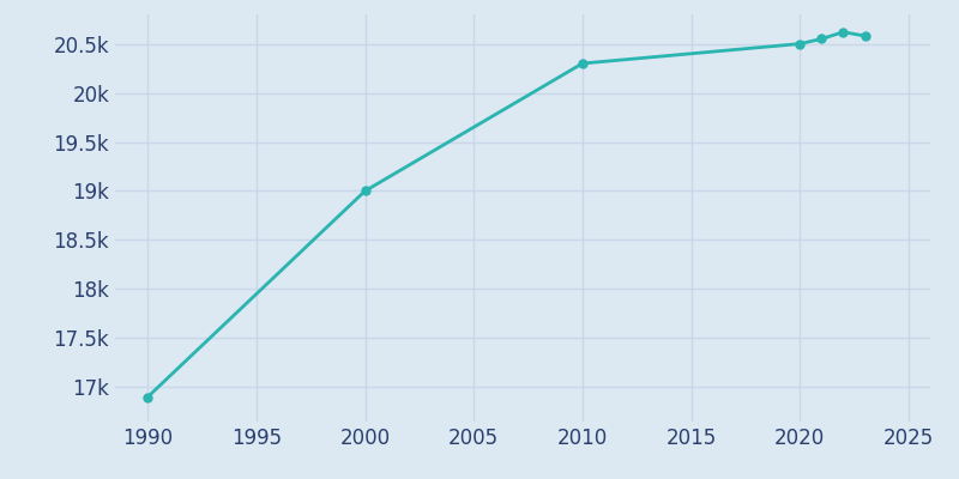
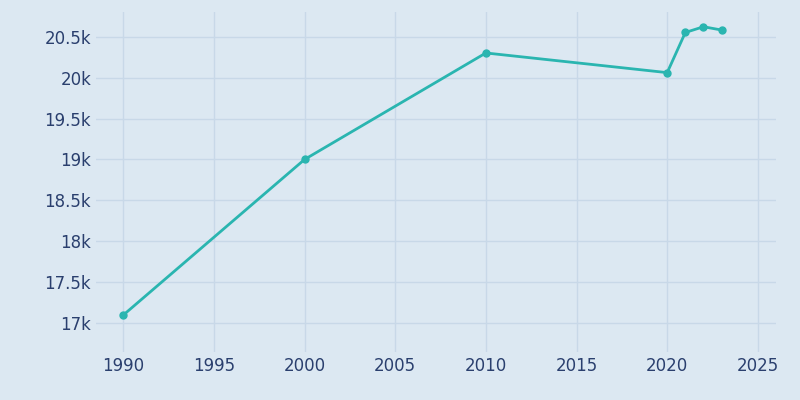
1990: 16.90k -> 17.10k
2020: 20.50k -> 20.06k
